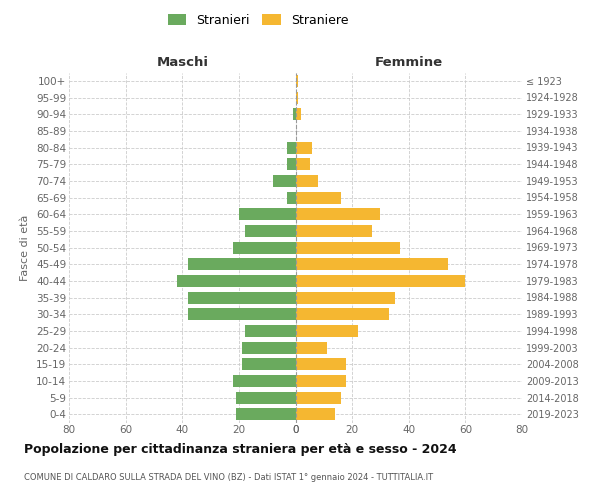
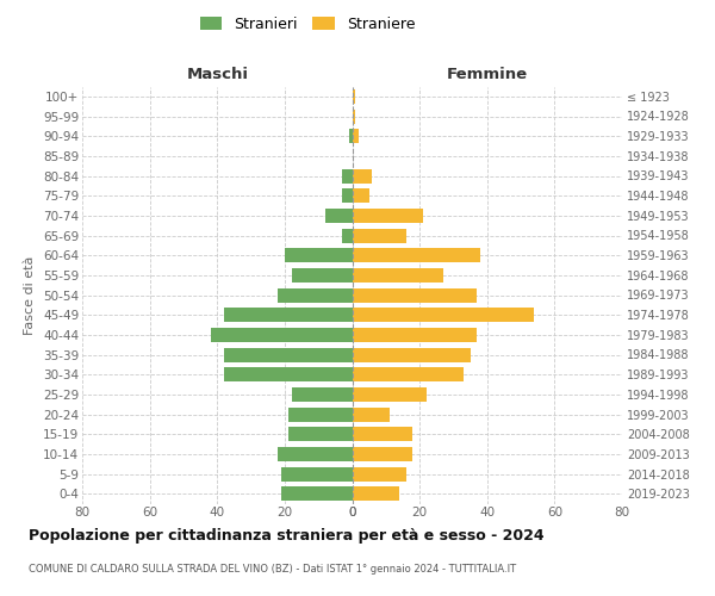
Femmine/1949-1953: 8 -> 21
Femmine/1959-1963: 30 -> 38
Femmine/1979-1983: 60 -> 37
